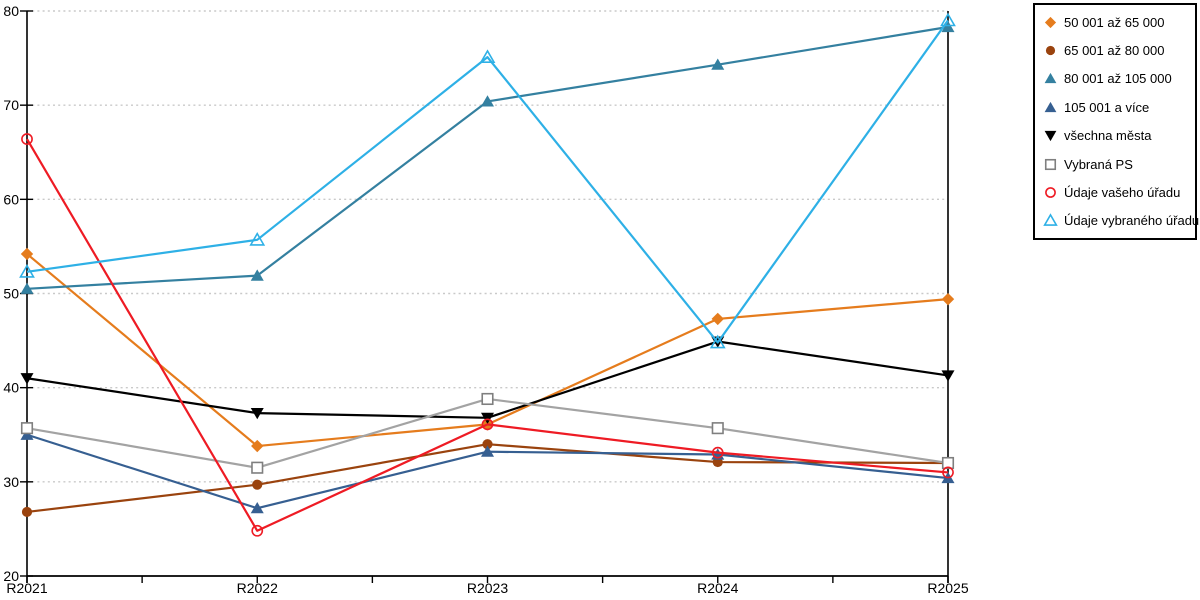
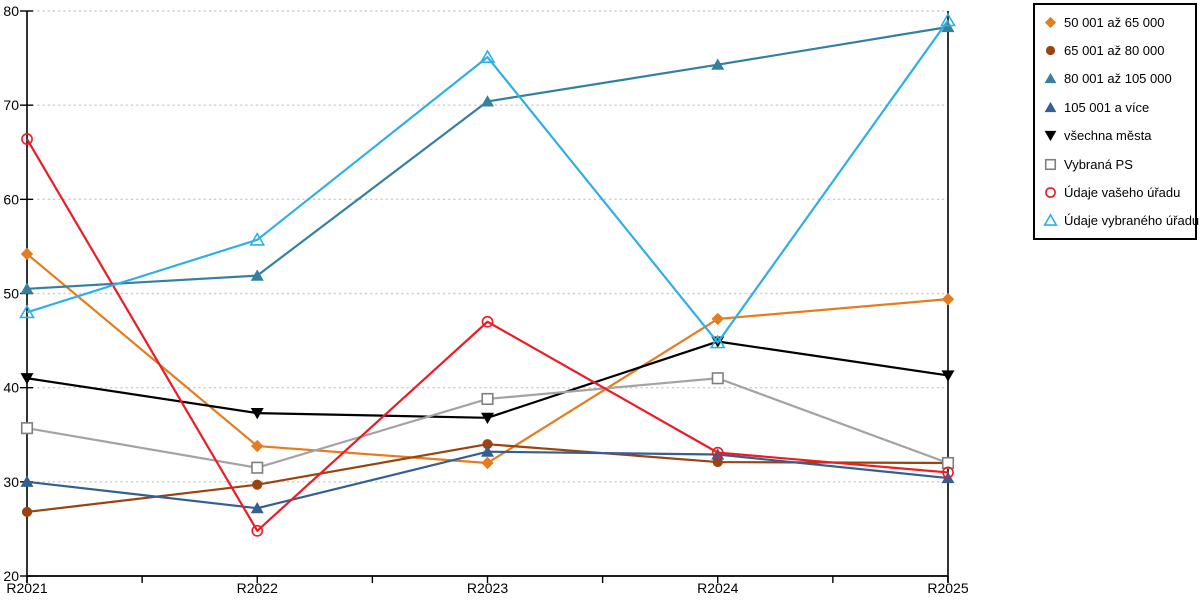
105 001 a více/R2021: 35 -> 30
Údaje vybraného úřadu/R2021: 52 -> 48
50 001 až 65 000/R2023: 36 -> 32
Údaje vašeho úřadu/R2023: 36 -> 47
Vybraná PS/R2024: 36 -> 41
